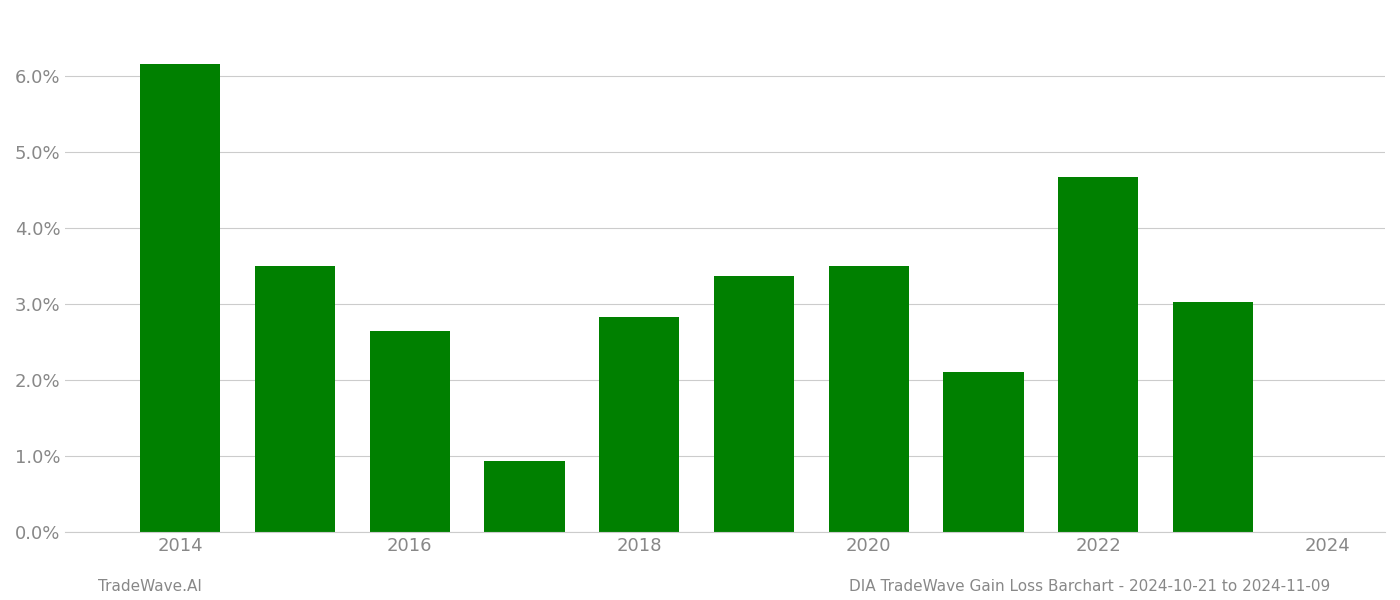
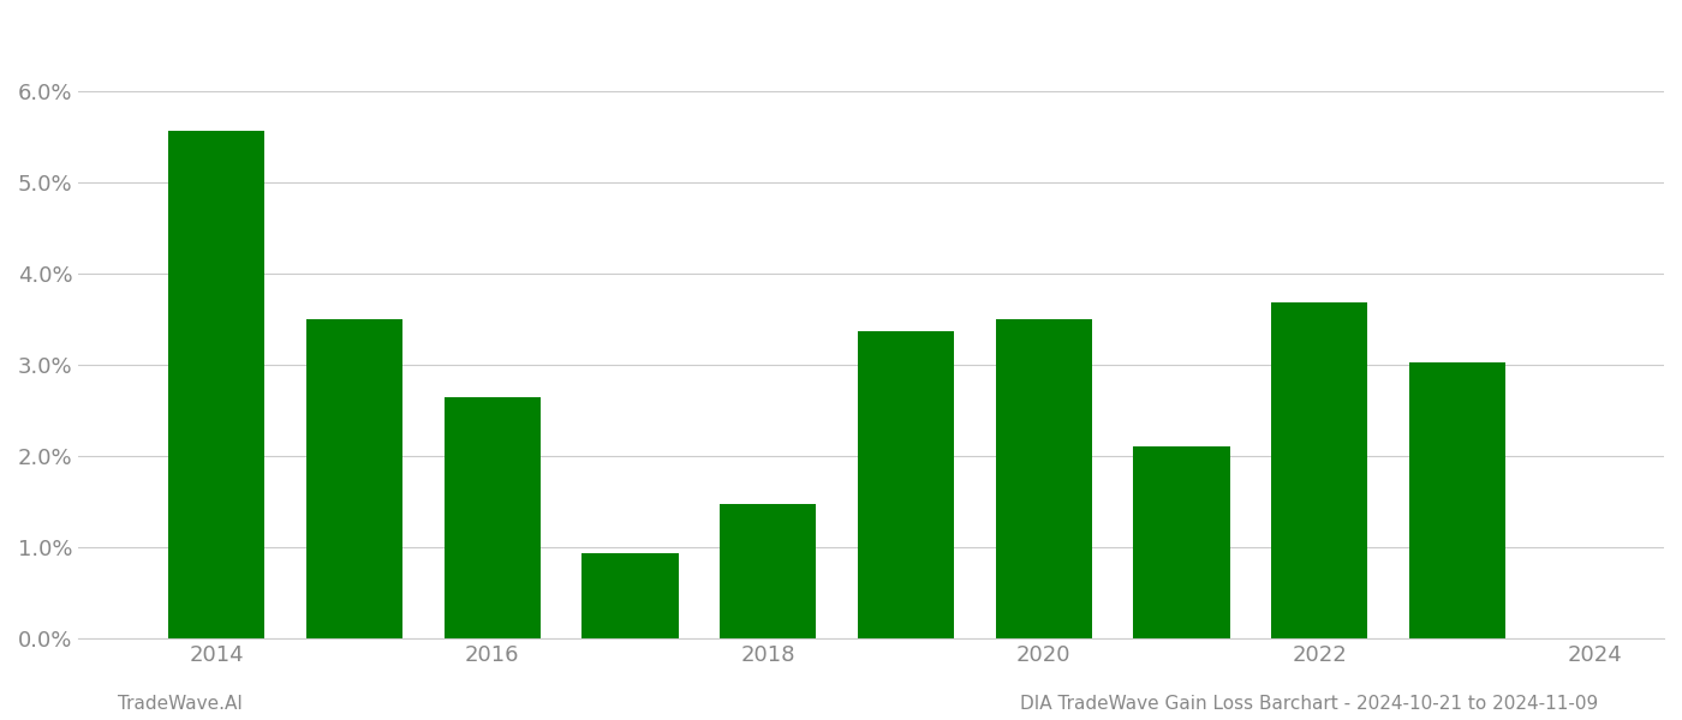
2014: 6.15% -> 5.56%
2018: 2.83% -> 1.48%
2022: 4.67% -> 3.68%
